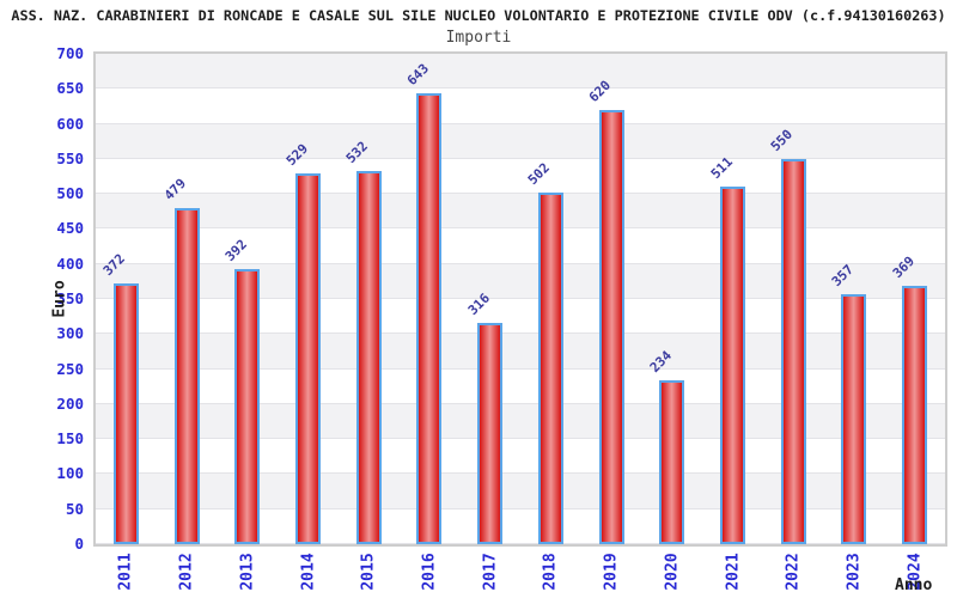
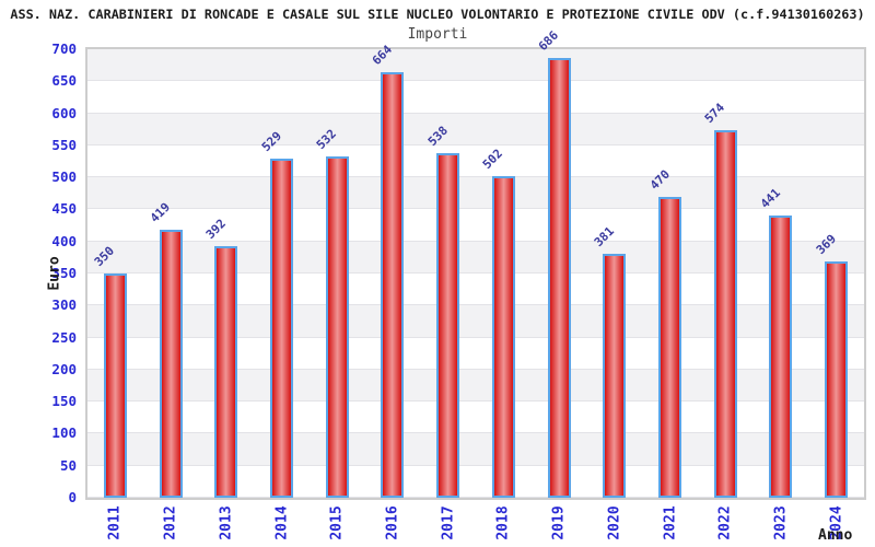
2011: 372 -> 350
2012: 479 -> 419
2016: 643 -> 664
2017: 316 -> 538
2019: 620 -> 686
2020: 234 -> 381
2021: 511 -> 470
2022: 550 -> 574
2023: 357 -> 441
